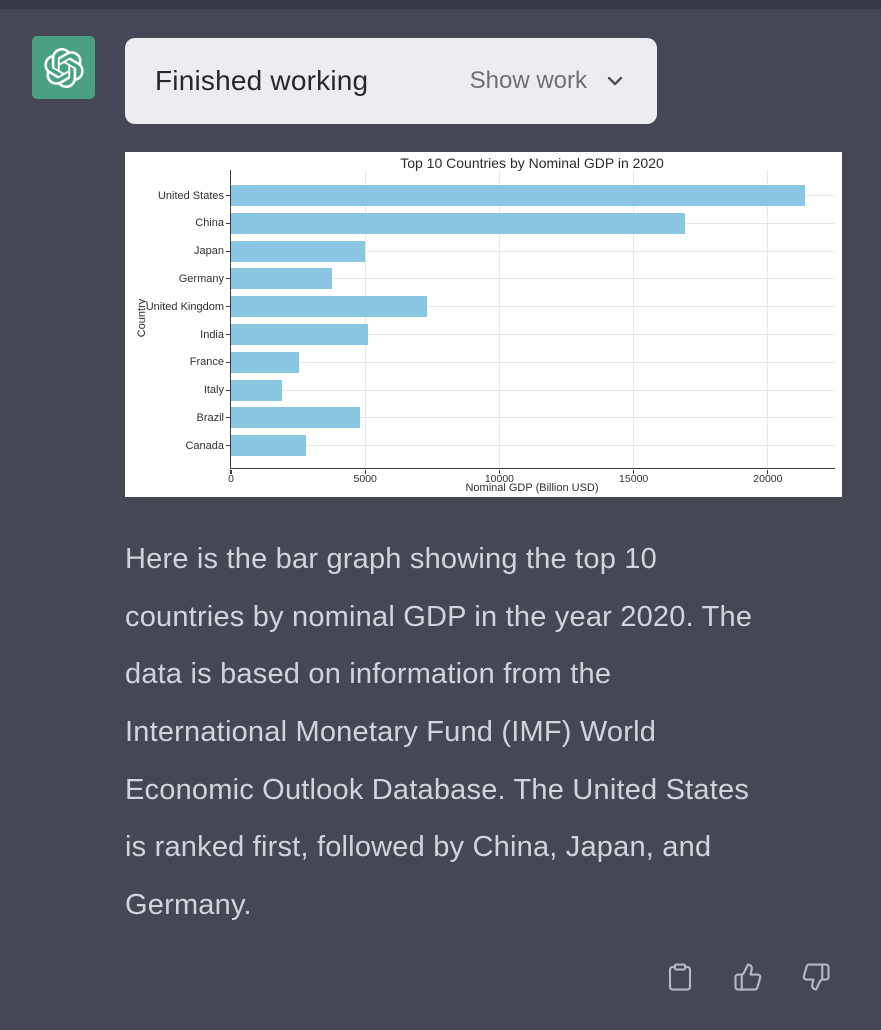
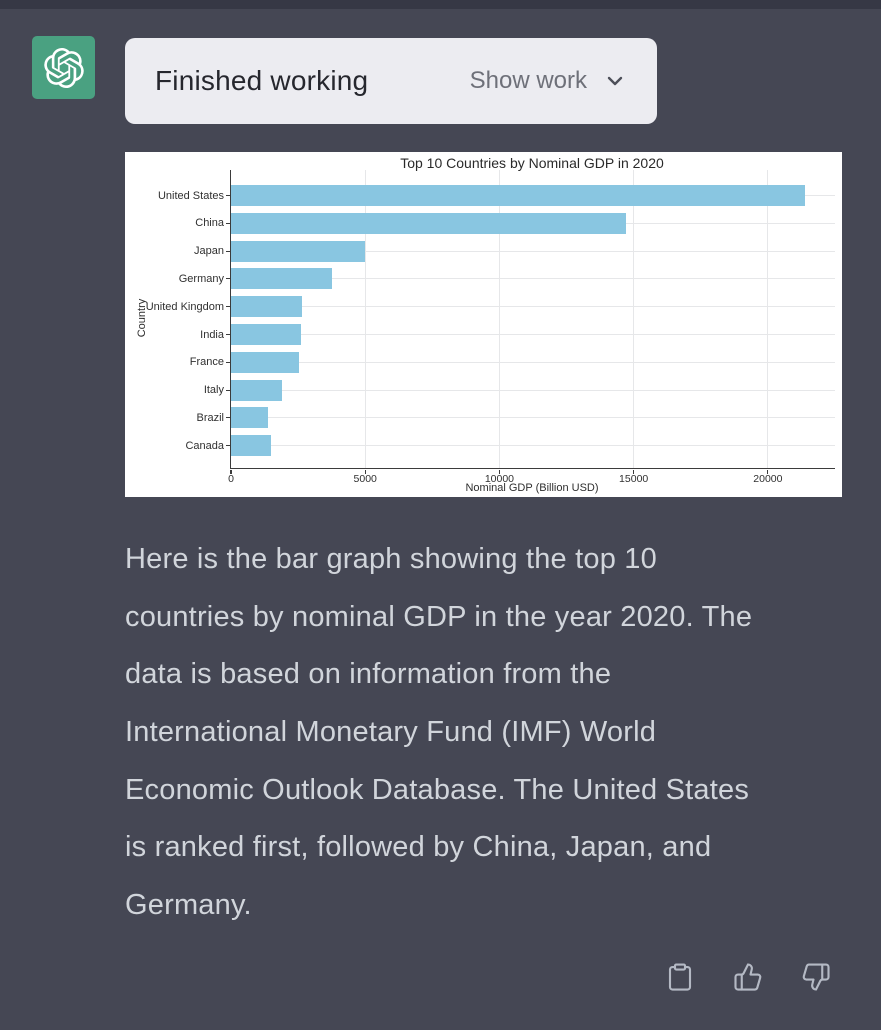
China: 16900 -> 14700
United Kingdom: 7300 -> 2600
India: 5100 -> 2600
Brazil: 4800 -> 1400
Canada: 2800 -> 1500
